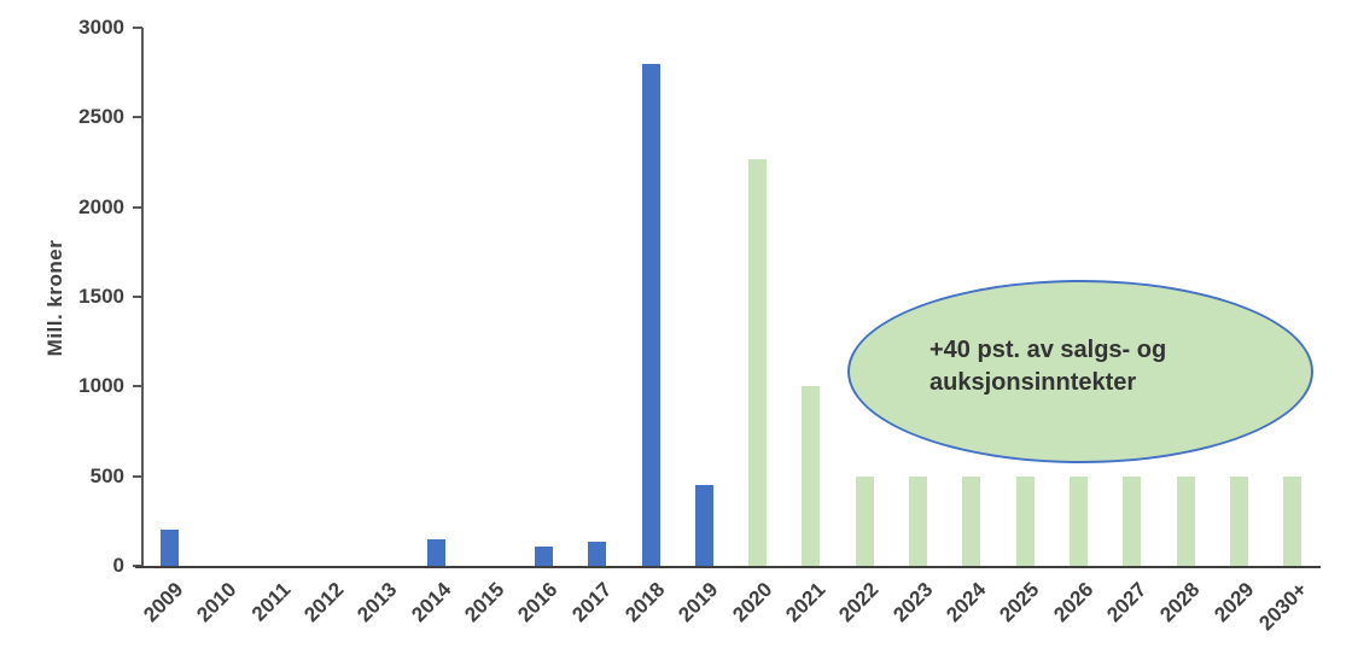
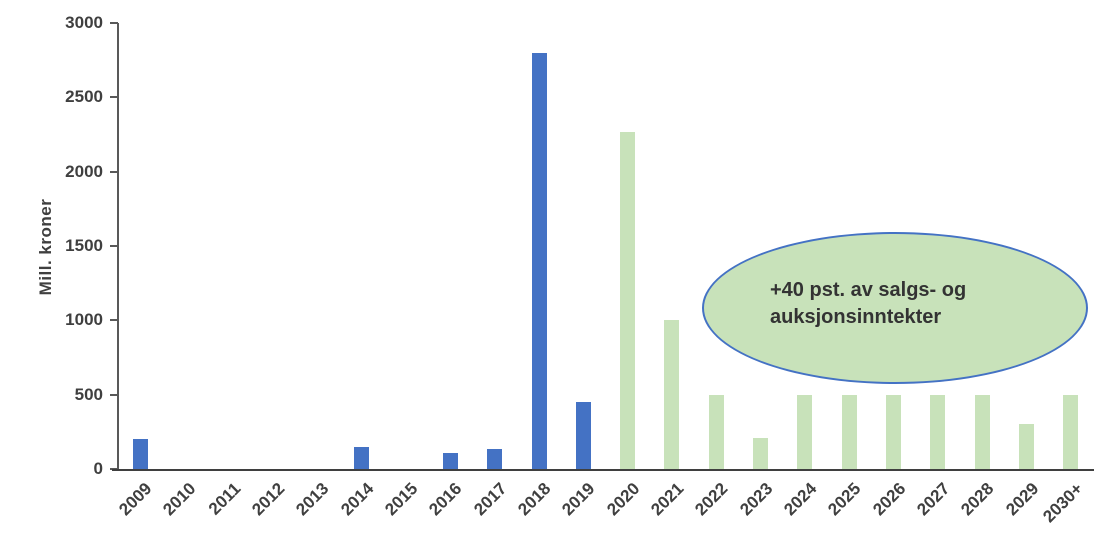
2023: 500 -> 210
2029: 500 -> 300
